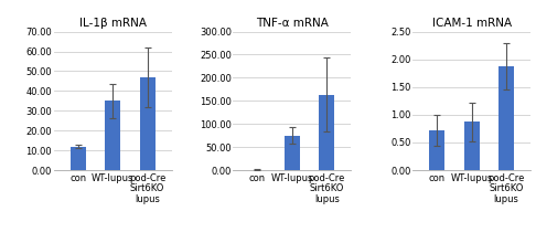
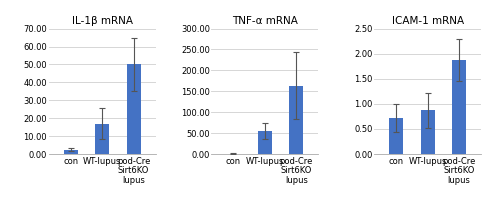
IL-1β mRNA/con: 12 -> 2
IL-1β mRNA/WT-lupus: 35 -> 17
IL-1β mRNA/pod-Cre Sirt6KO lupus: 47 -> 50
TNF-α mRNA/WT-lupus: 75 -> 55
